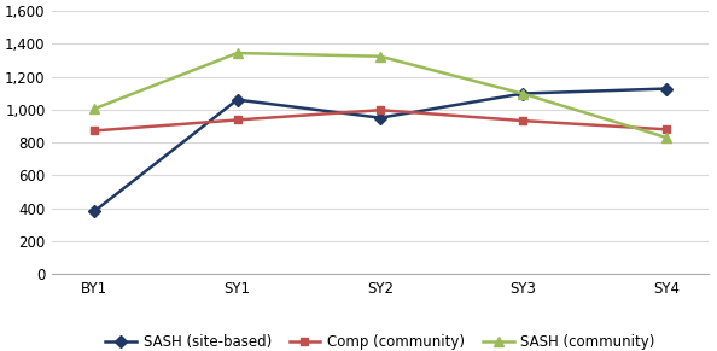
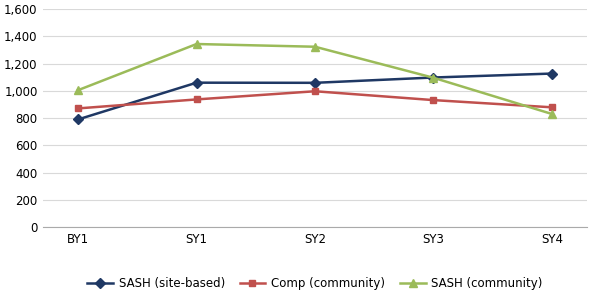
SASH (site-based)/BY1: 380 -> 790
SASH (site-based)/SY2: 950 -> 1,060
